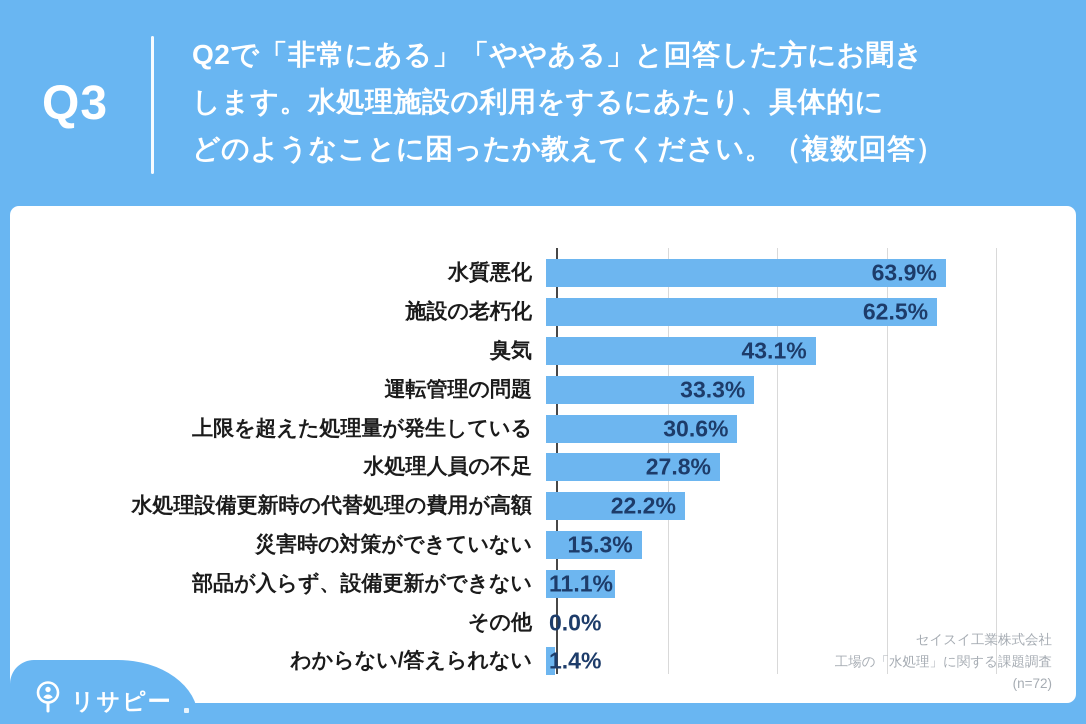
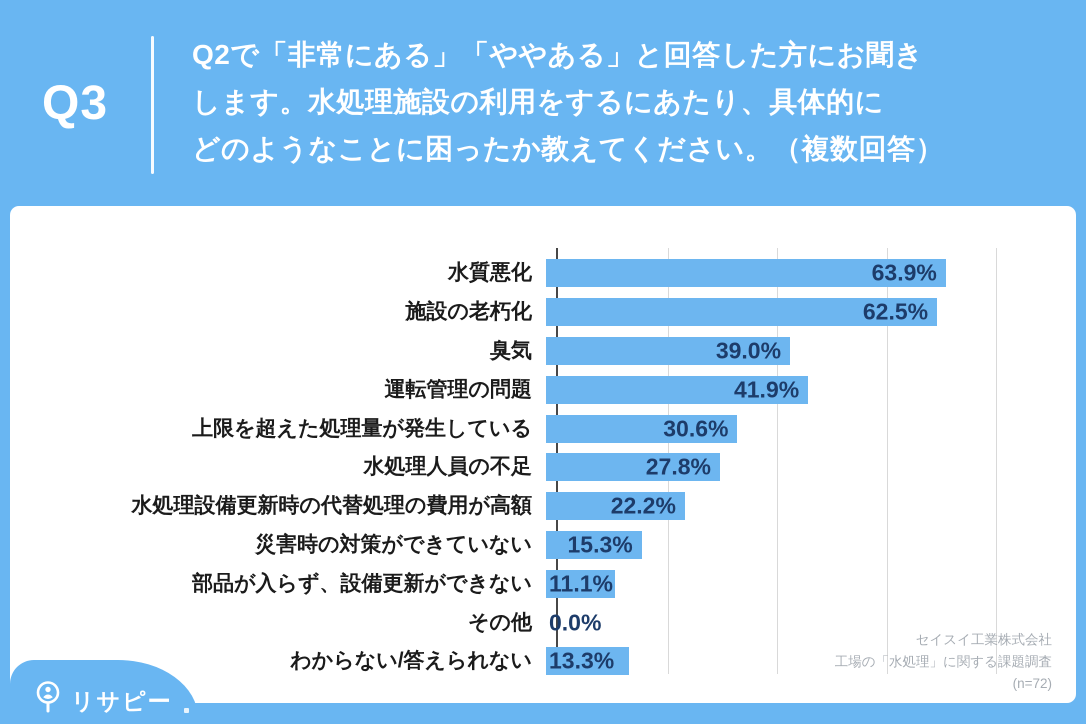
臭気: 43.1% -> 39.0%
運転管理の問題: 33.3% -> 41.9%
わからない/答えられない: 1.4% -> 13.3%
